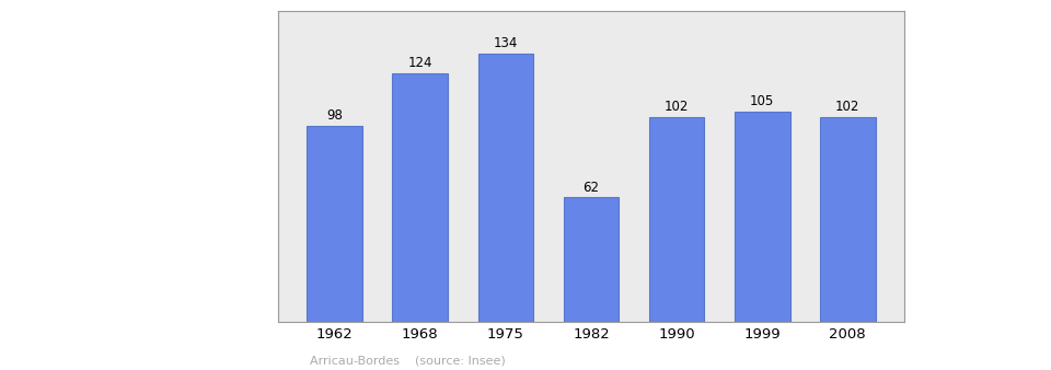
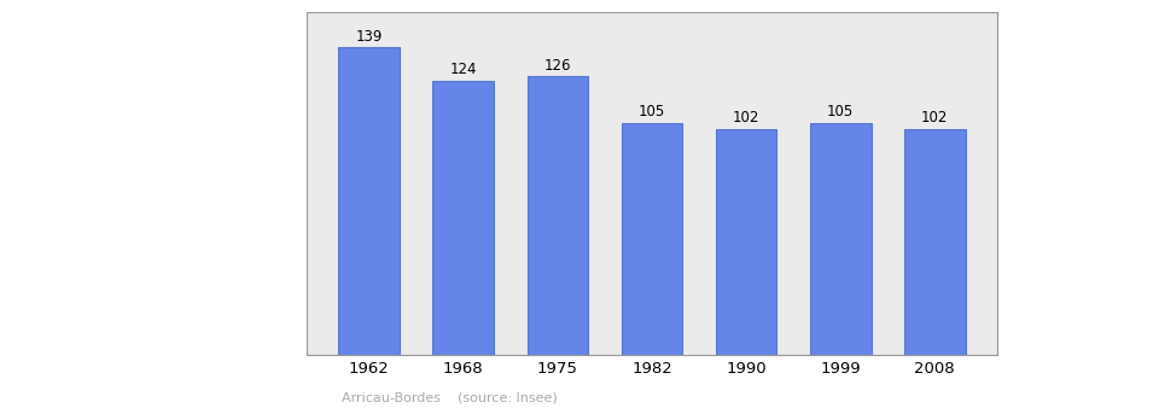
1962: 98 -> 139
1975: 134 -> 126
1982: 62 -> 105
